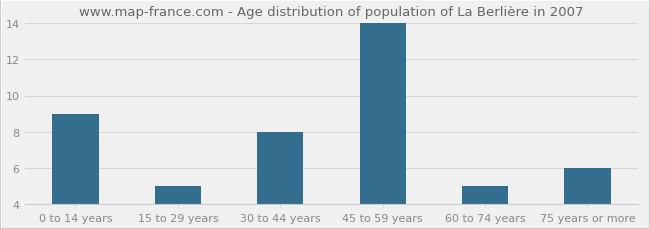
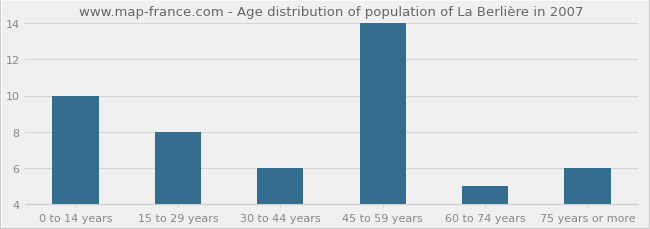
0 to 14 years: 9 -> 10
15 to 29 years: 5 -> 8
30 to 44 years: 8 -> 6
